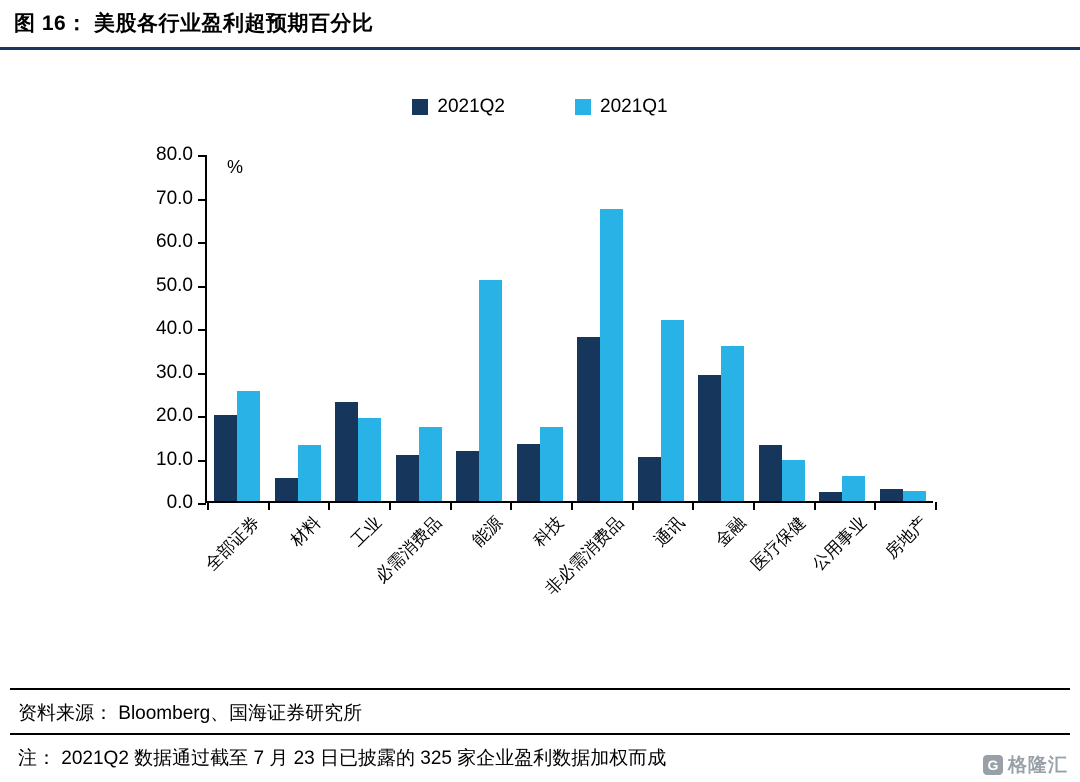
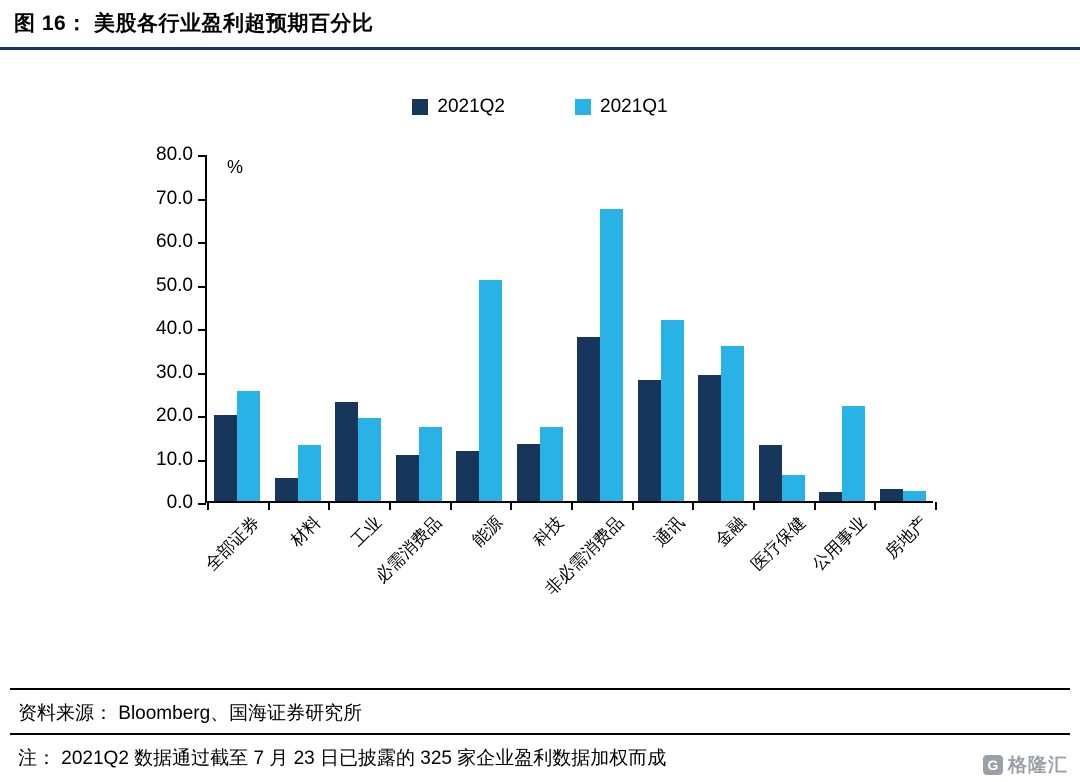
2021Q2/通讯: 10 -> 28
2021Q1/医疗保健: 9 -> 6
2021Q1/公用事业: 6 -> 22
